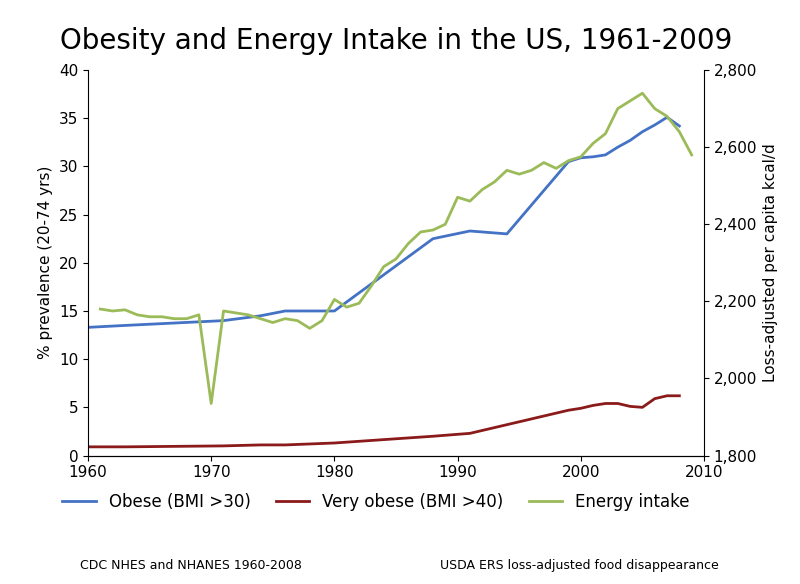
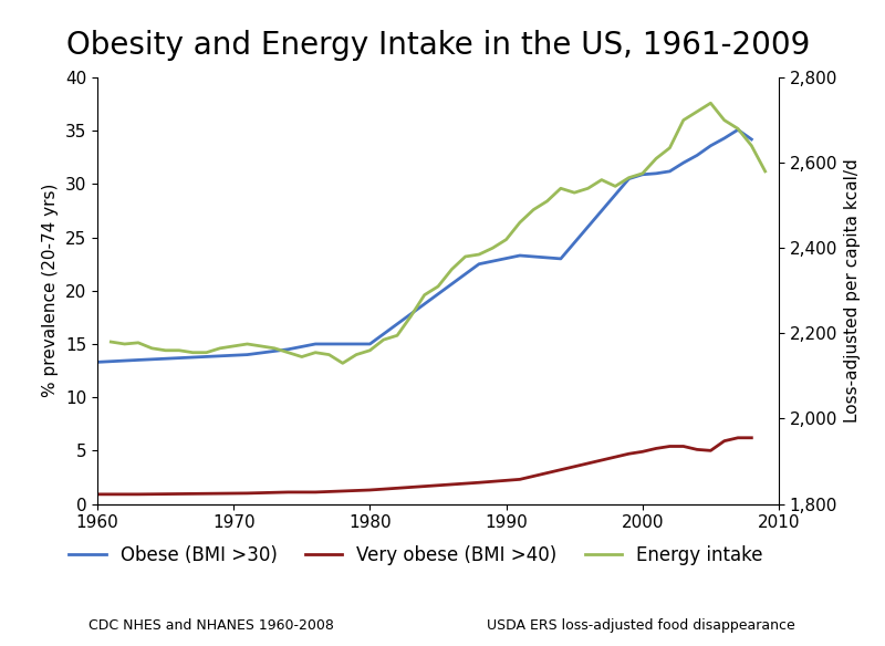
Energy intake/1970: 1,935 -> 2,170
Energy intake/1980: 2,205 -> 2,160
Energy intake/1990: 2,470 -> 2,420
